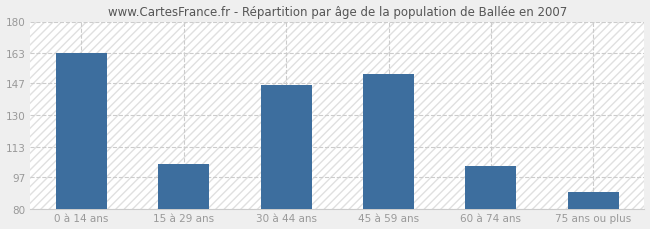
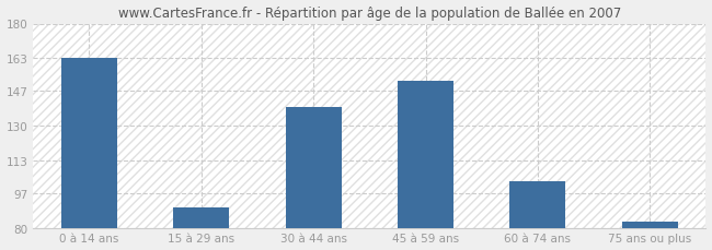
15 à 29 ans: 104 -> 90
30 à 44 ans: 146 -> 139
75 ans ou plus: 89 -> 83
